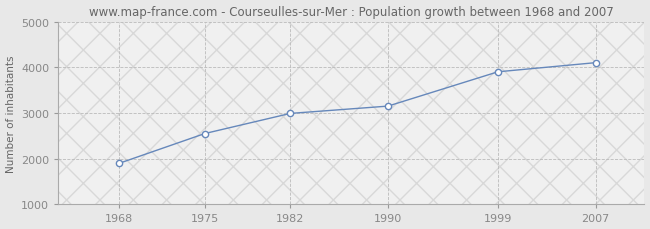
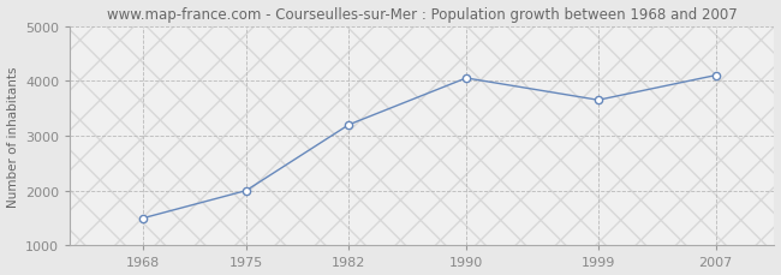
1968: 1900 -> 1500
1975: 2550 -> 2000
1982: 2990 -> 3200
1990: 3150 -> 4050
1999: 3900 -> 3650
